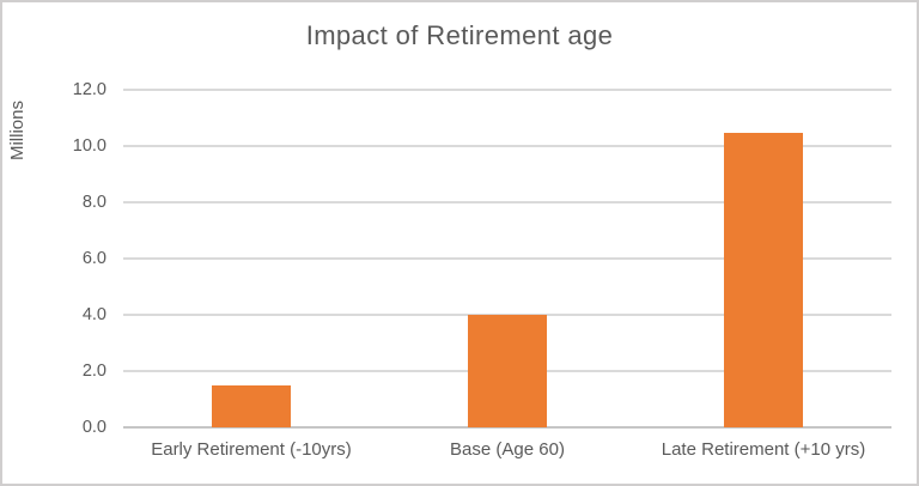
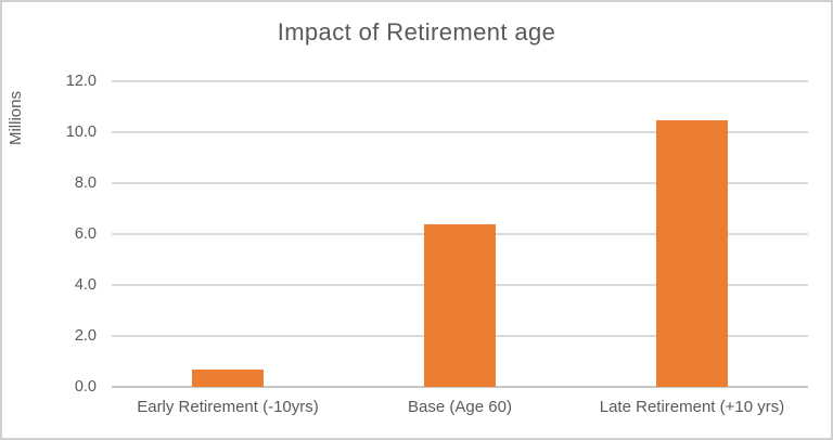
Early Retirement (-10yrs): 1.5 -> 0.7
Base (Age 60): 4.0 -> 6.4
